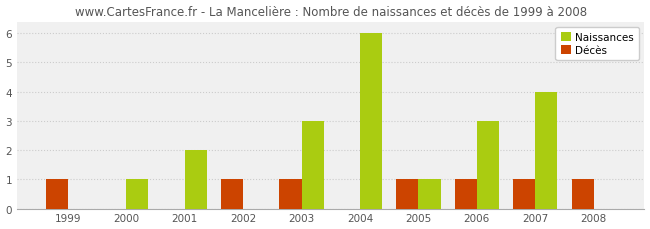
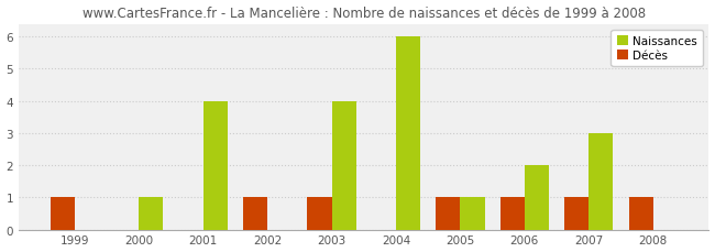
Naissances/2001: 2 -> 4
Naissances/2003: 3 -> 4
Naissances/2006: 3 -> 2
Naissances/2007: 4 -> 3
